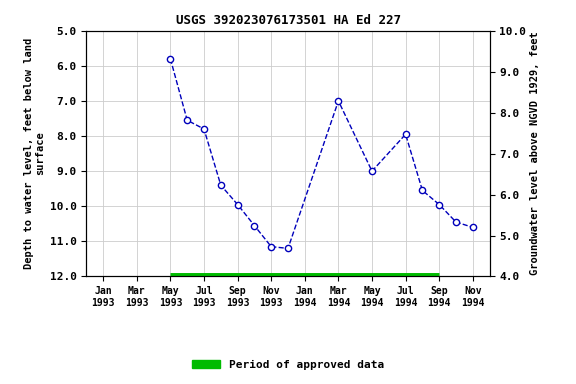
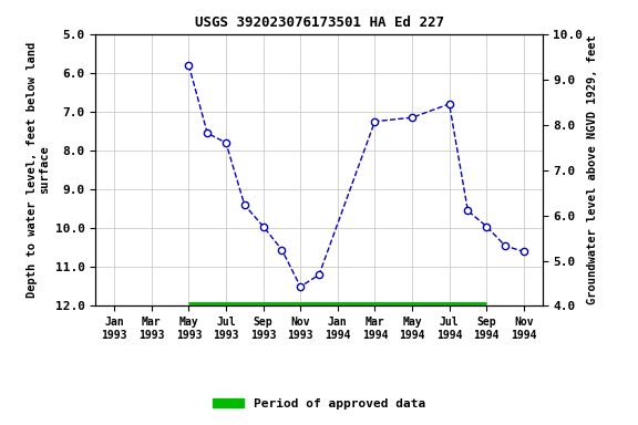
Nov 1993: 11.15 -> 11.50
Mar 1994: 7.00 -> 7.25
May 1994: 9.00 -> 7.15
Jul 1994: 7.95 -> 6.80
